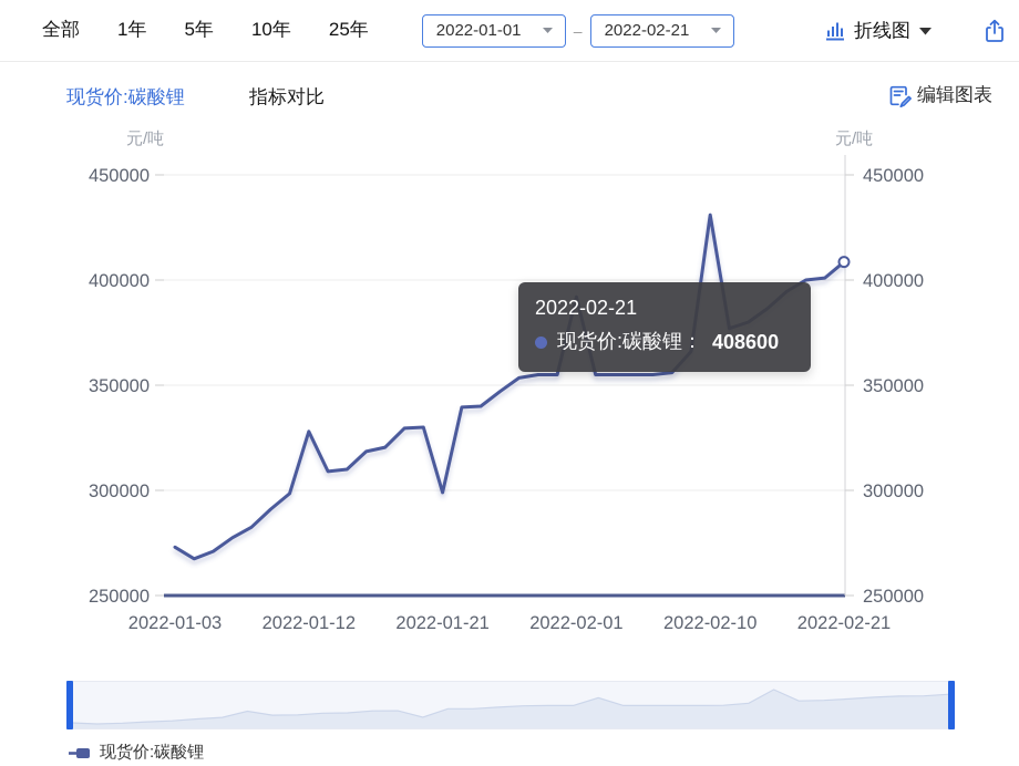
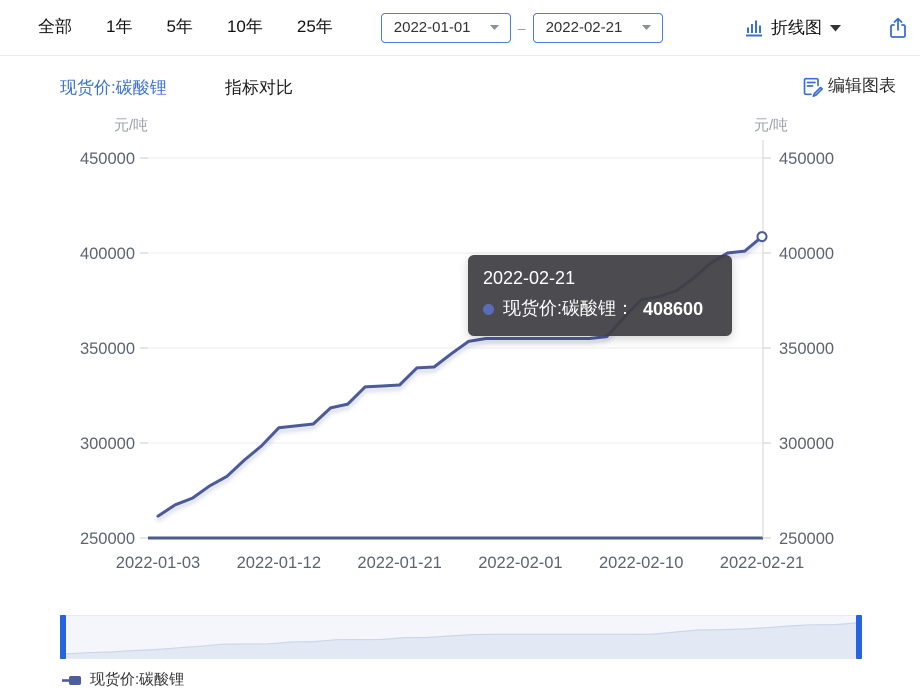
2022-01-03: 273000 -> 262000
2022-01-12: 328000 -> 308000
2022-01-21: 299000 -> 330000
2022-02-01: 392000 -> 355000
2022-02-10: 431000 -> 376000
